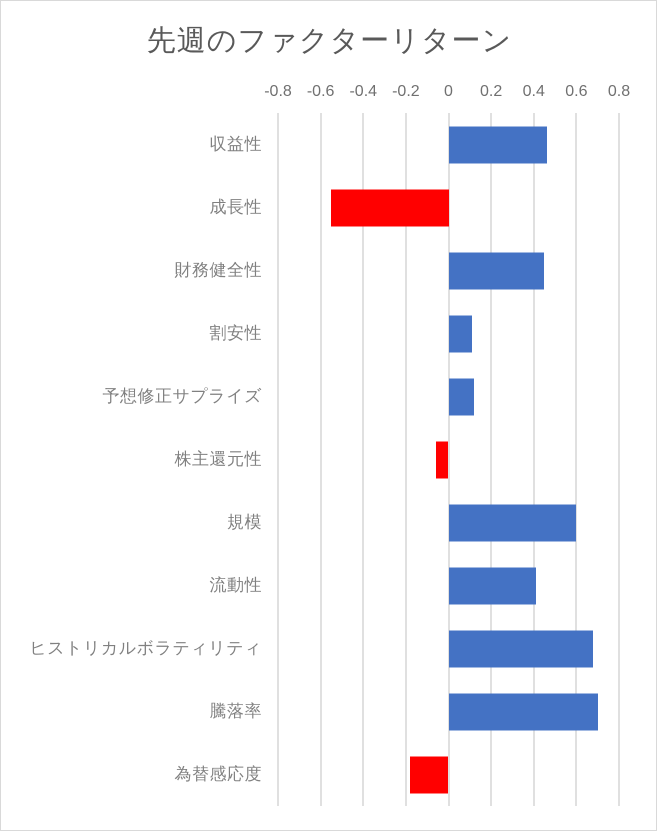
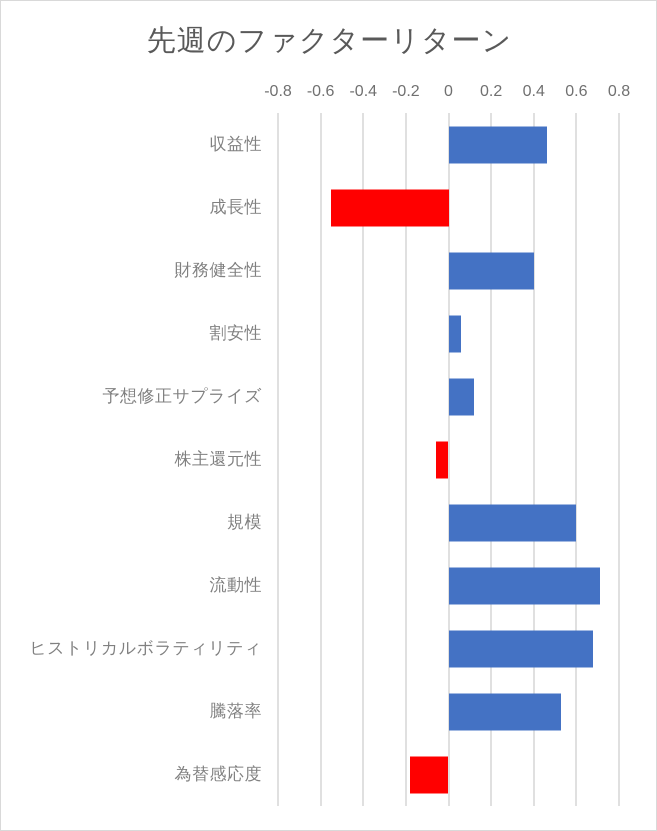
財務健全性: 0.45 -> 0.40
割安性: 0.11 -> 0.06
流動性: 0.41 -> 0.71
騰落率: 0.70 -> 0.53
